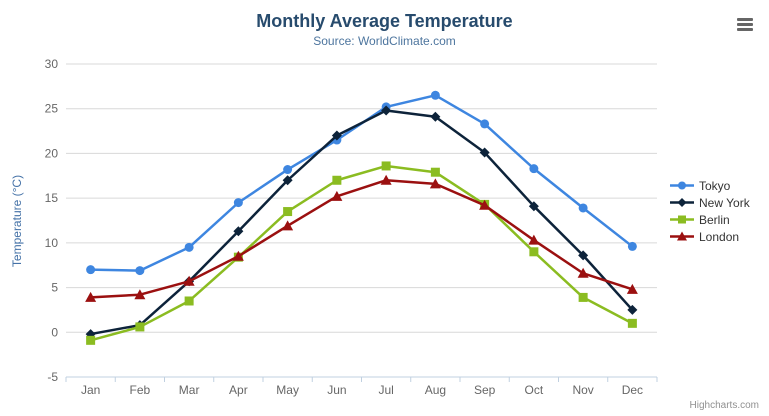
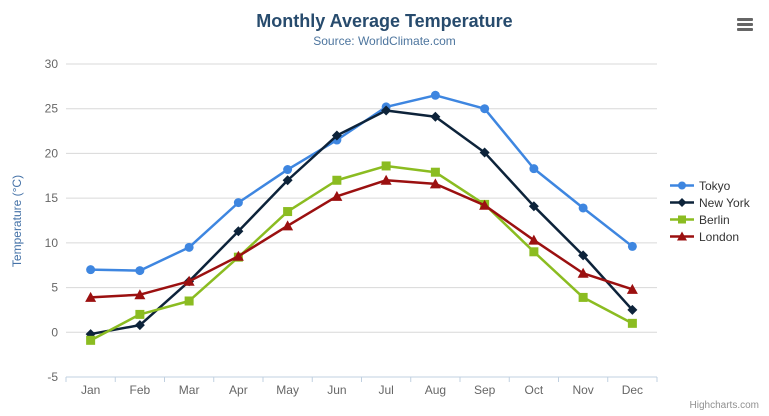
Berlin/Feb: 1 -> 2
Tokyo/Sep: 23 -> 25
